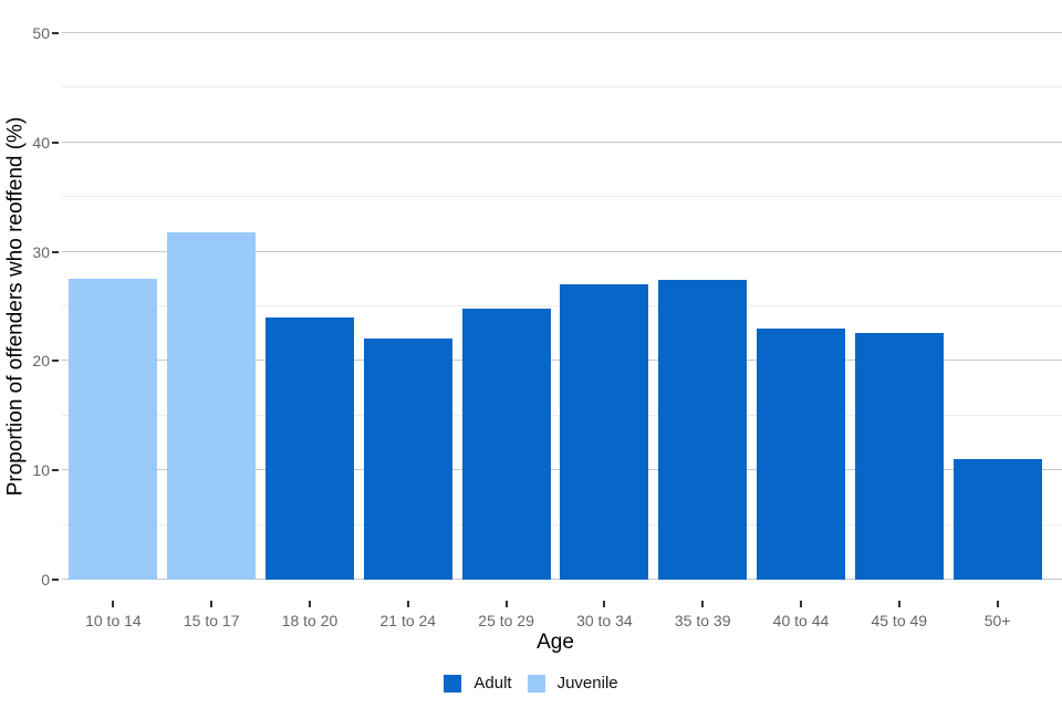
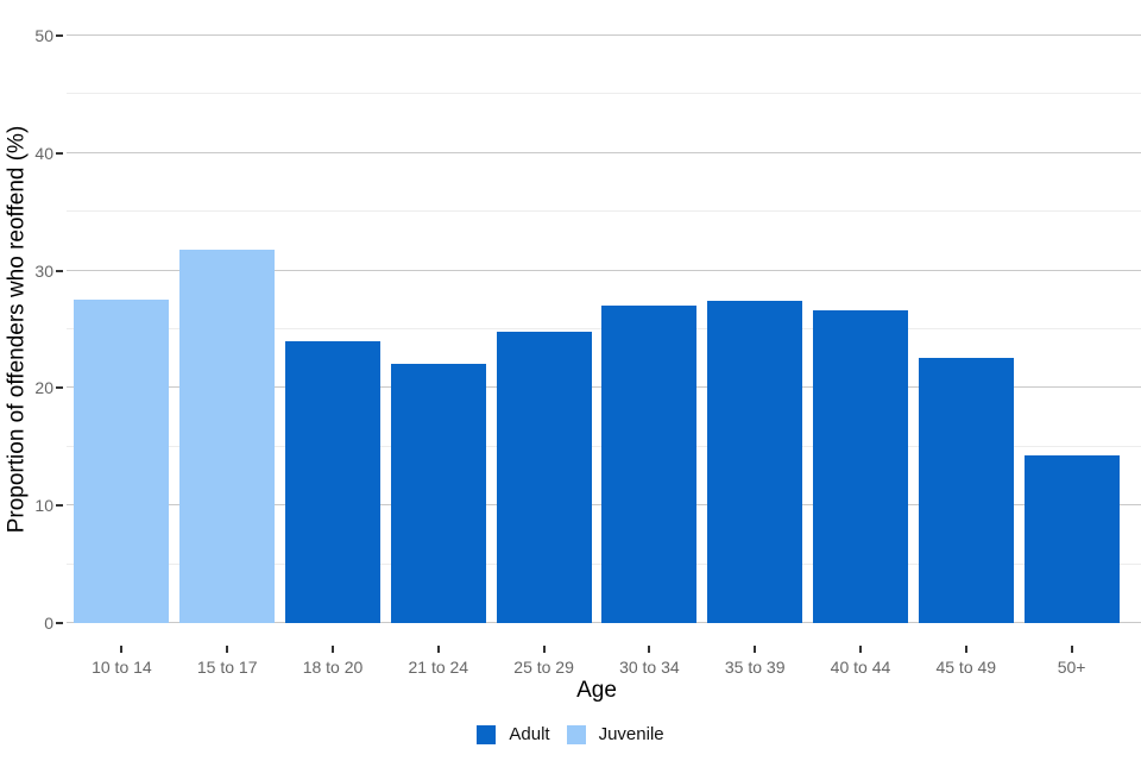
40 to 44: 23 -> 27
50+: 11 -> 14
